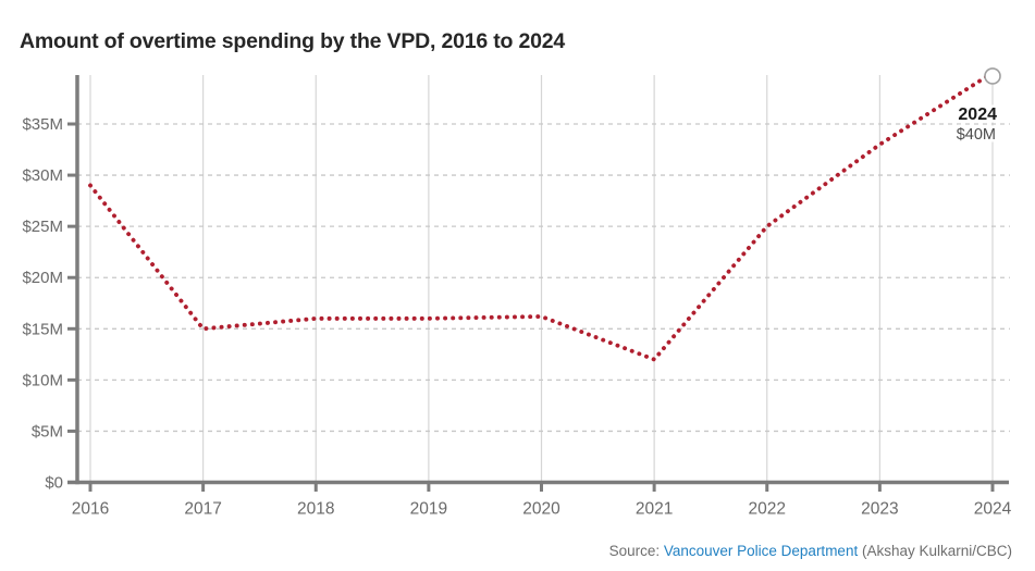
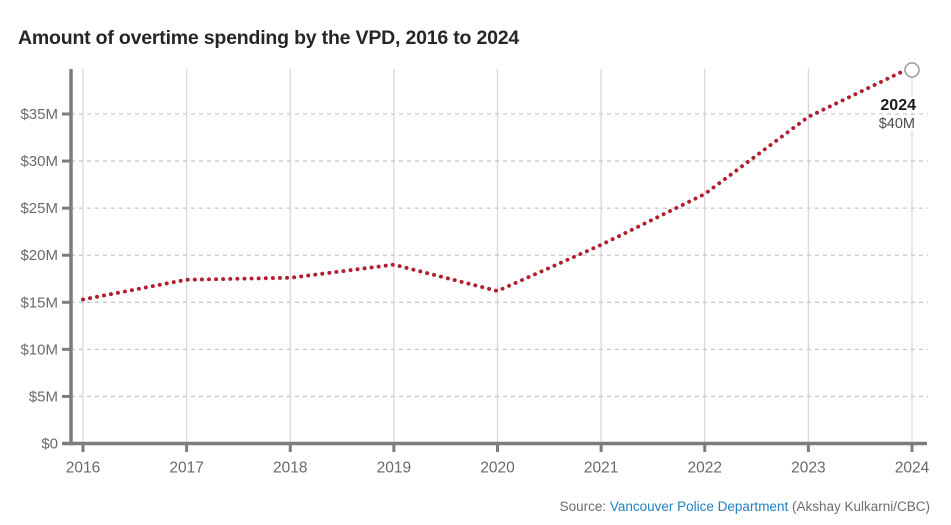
2016: $29M -> $15M
2017: $15M -> $17M
2018: $16M -> $18M
2019: $16M -> $19M
2021: $12M -> $21M
2022: $25M -> $26M
2023: $33M -> $35M
